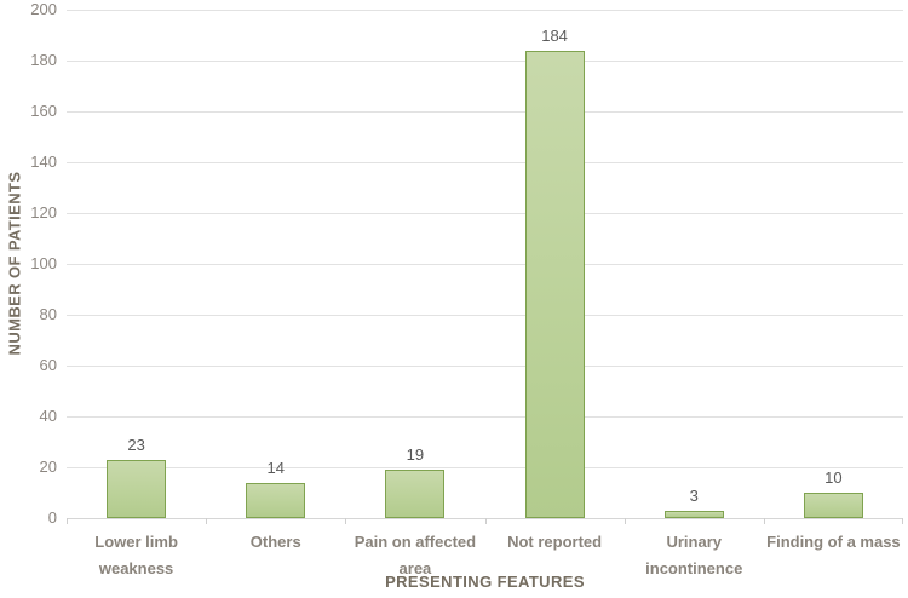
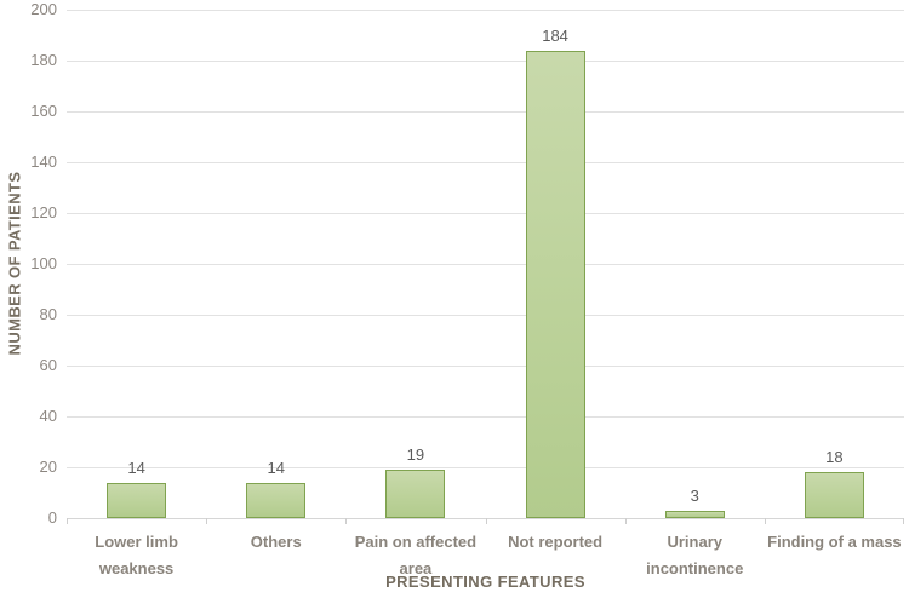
Lower limb weakness: 23 -> 14
Finding of a mass: 10 -> 18
